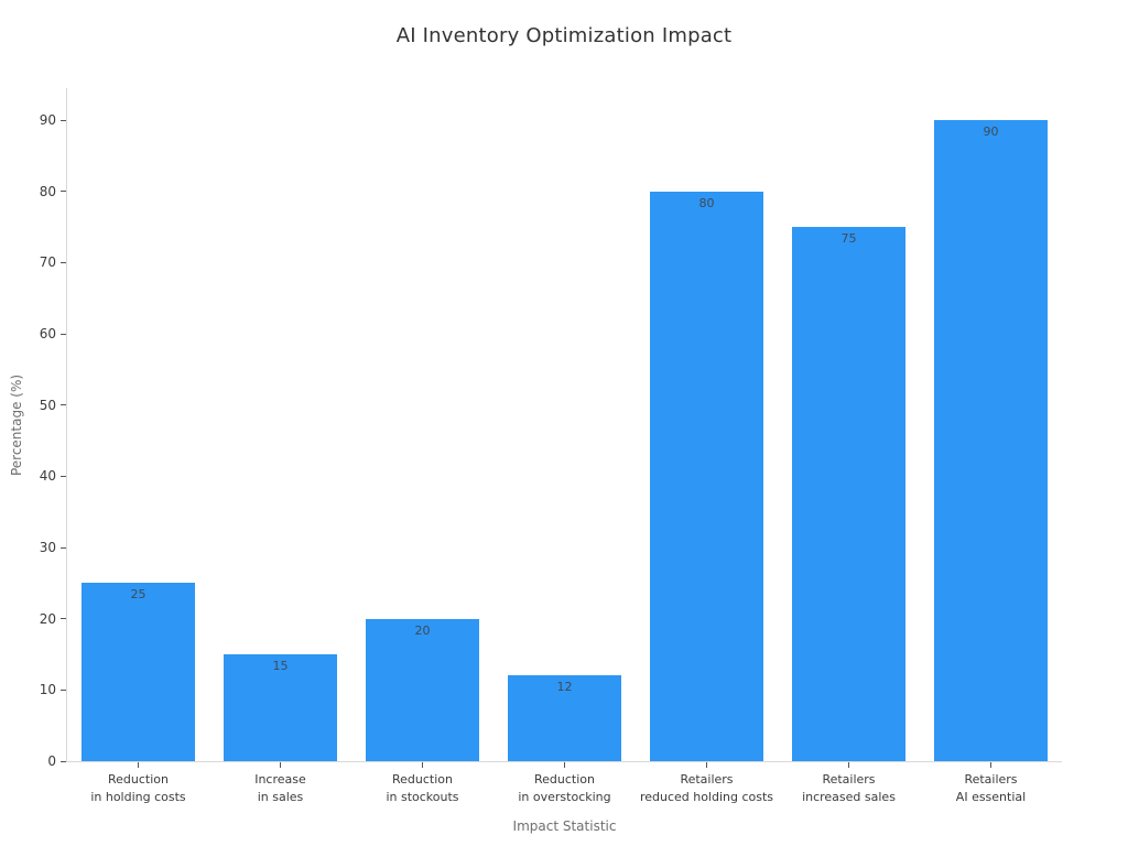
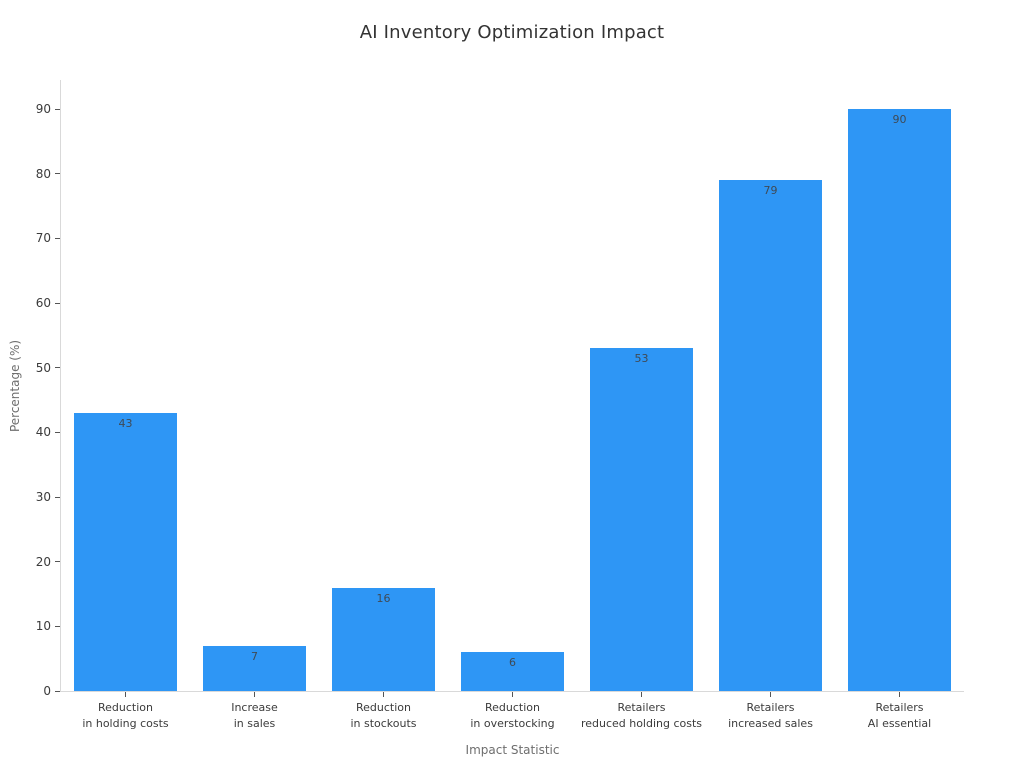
Reduction in holding costs: 25 -> 43
Increase in sales: 15 -> 7
Reduction in stockouts: 20 -> 16
Reduction in overstocking: 12 -> 6
Retailers reduced holding costs: 80 -> 53
Retailers increased sales: 75 -> 79
